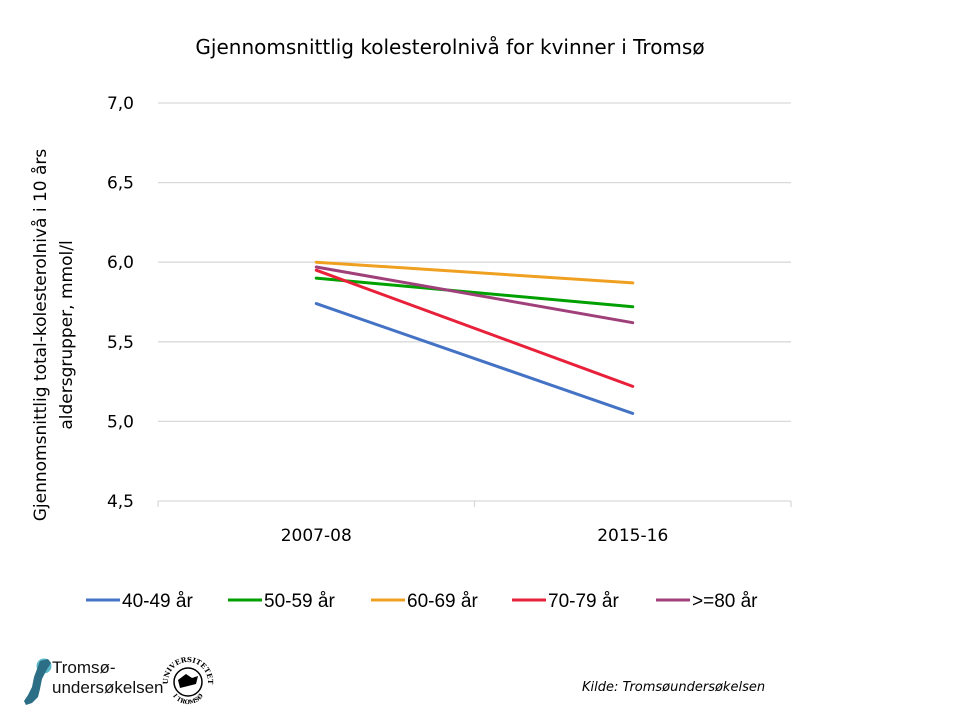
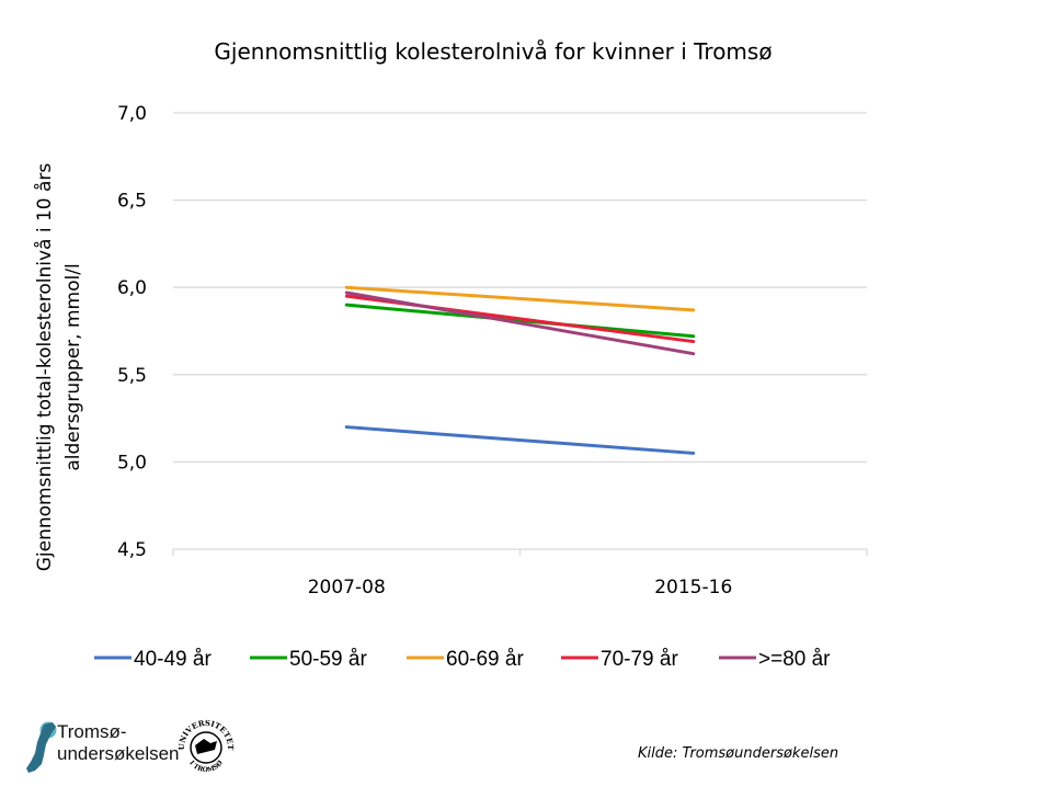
40-49 år/2007-08: 5,74 -> 5,20
70-79 år/2015-16: 5,22 -> 5,69
